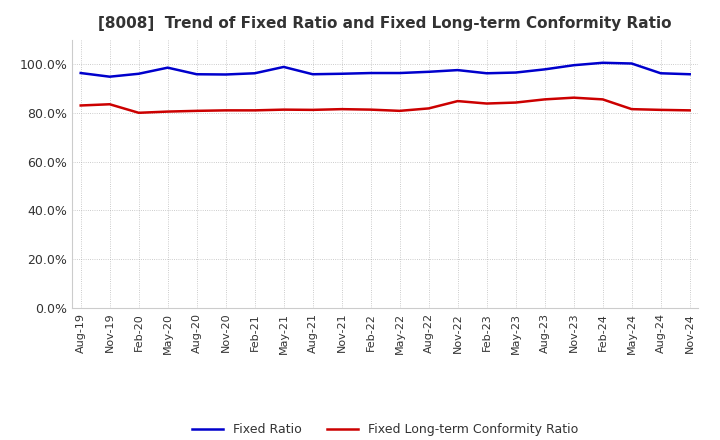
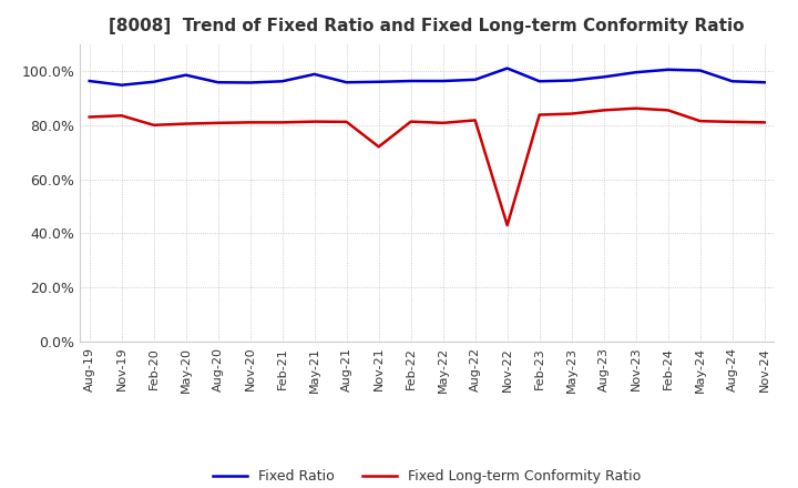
Fixed Long-term Conformity Ratio/Nov-21: 81.5% -> 72.0%
Fixed Ratio/Nov-22: 97.5% -> 101.0%
Fixed Long-term Conformity Ratio/Nov-22: 84.8% -> 43.0%
